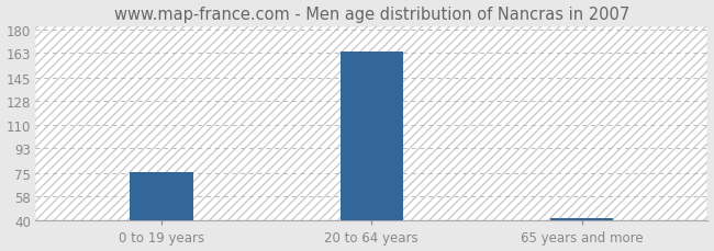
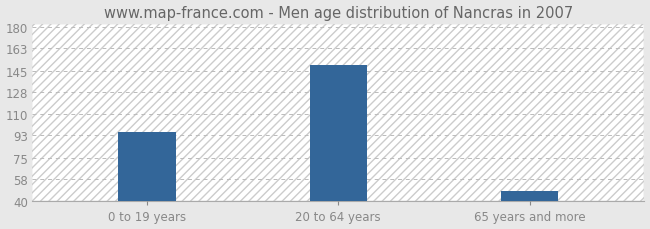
0 to 19 years: 76 -> 96
20 to 64 years: 164 -> 150
65 years and more: 42 -> 48
